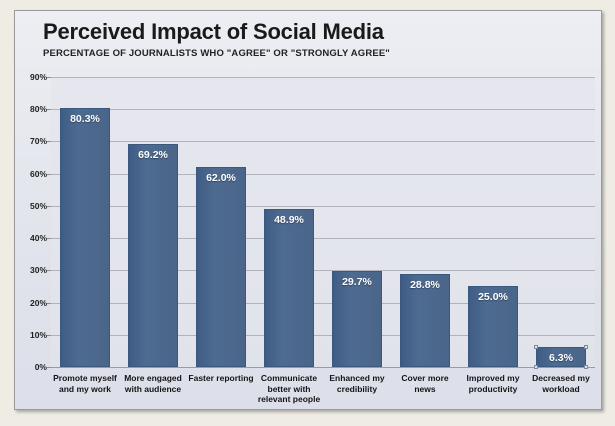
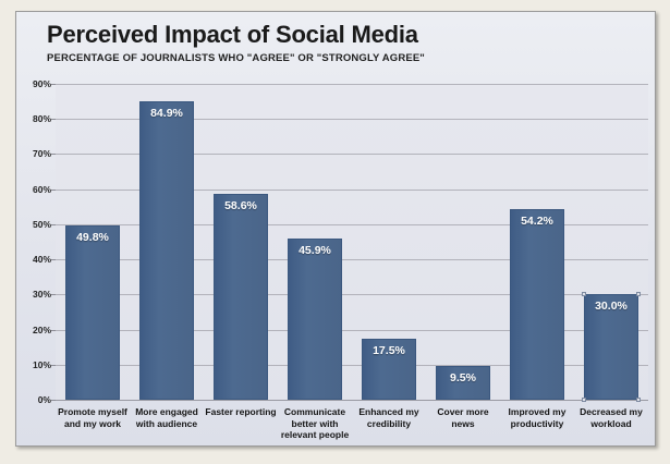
Promote myself and my work: 80.3% -> 49.8%
More engaged with audience: 69.2% -> 84.9%
Faster reporting: 62.0% -> 58.6%
Communicate better with relevant people: 48.9% -> 45.9%
Enhanced my credibility: 29.7% -> 17.5%
Cover more news: 28.8% -> 9.5%
Improved my productivity: 25.0% -> 54.2%
Decreased my workload: 6.3% -> 30.0%
